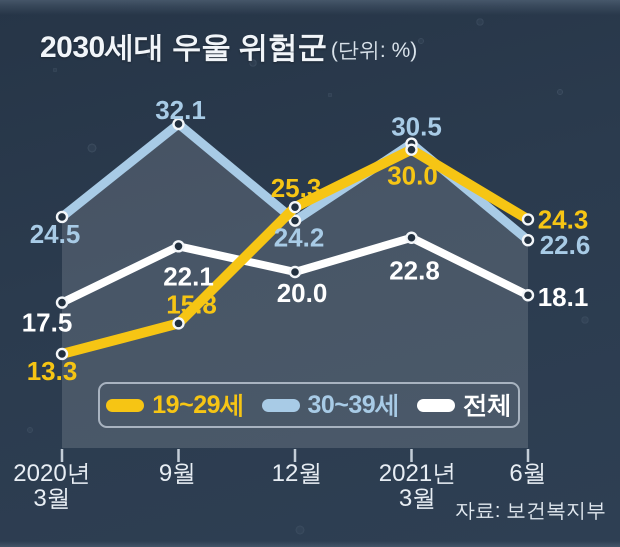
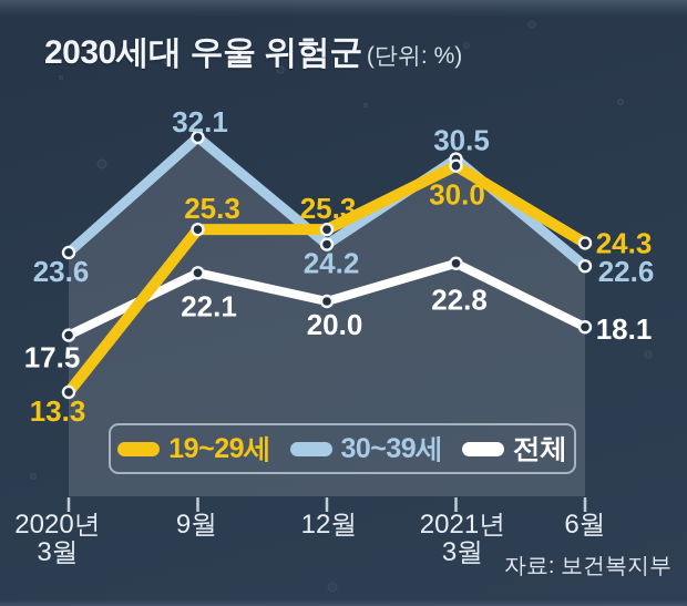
30~39세/2020년 3월: 24.5 -> 23.6
19~29세/9월: 15.8 -> 25.3
